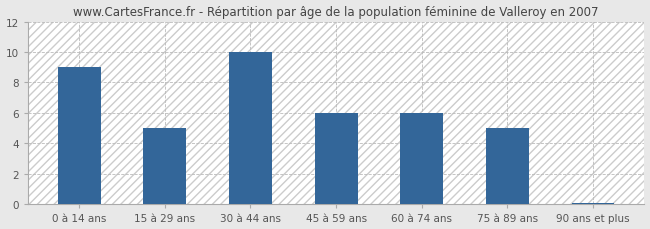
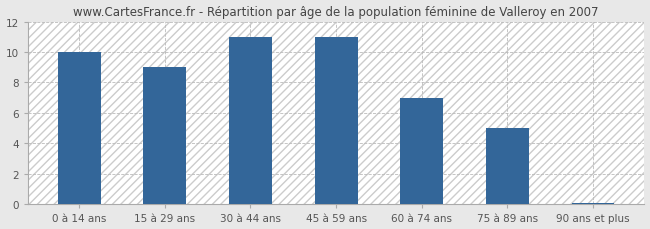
0 à 14 ans: 9.0 -> 10.0
15 à 29 ans: 5.0 -> 9.0
30 à 44 ans: 10.0 -> 11.0
45 à 59 ans: 6.0 -> 11.0
60 à 74 ans: 6.0 -> 7.0
